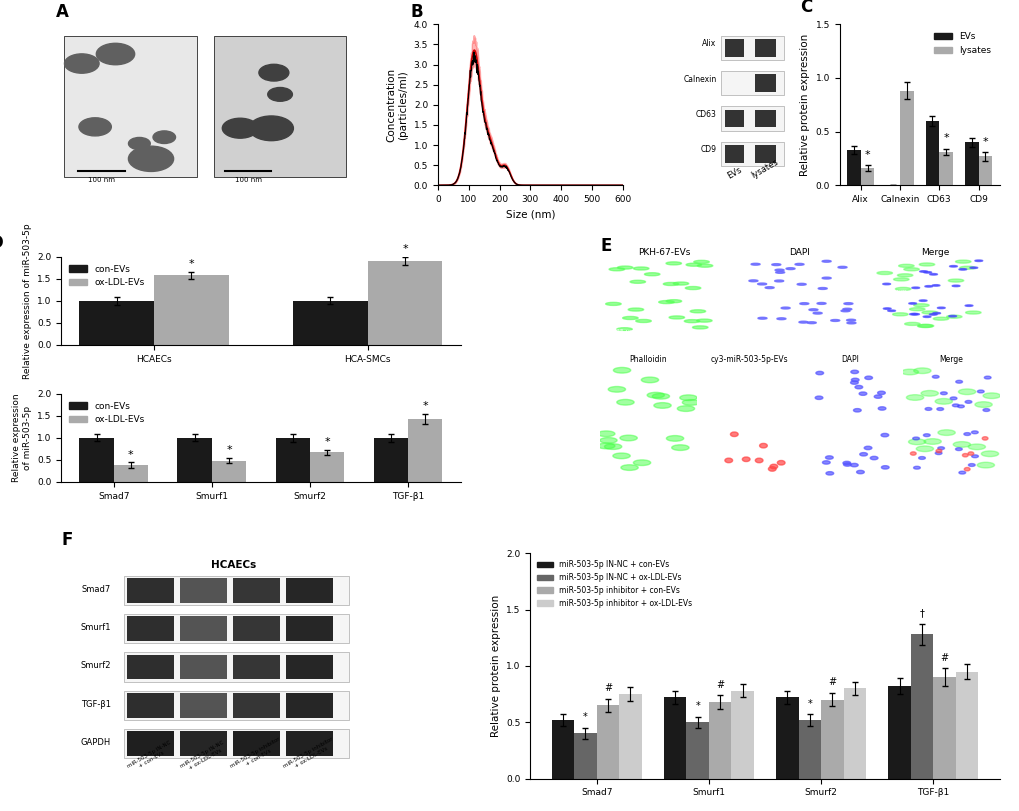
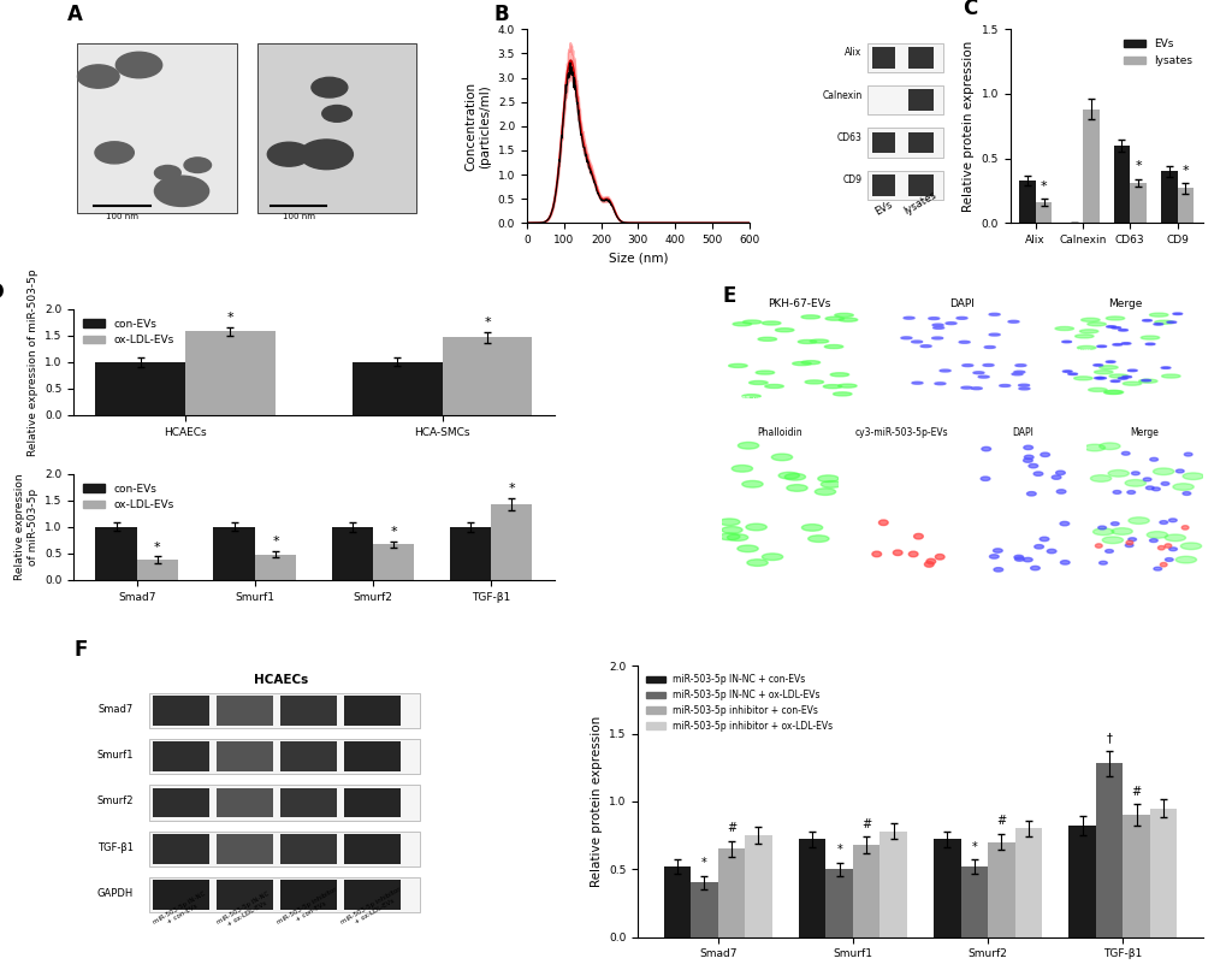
ox-LDL-EVs/HCA-SMCs: 1.90 -> 1.46
